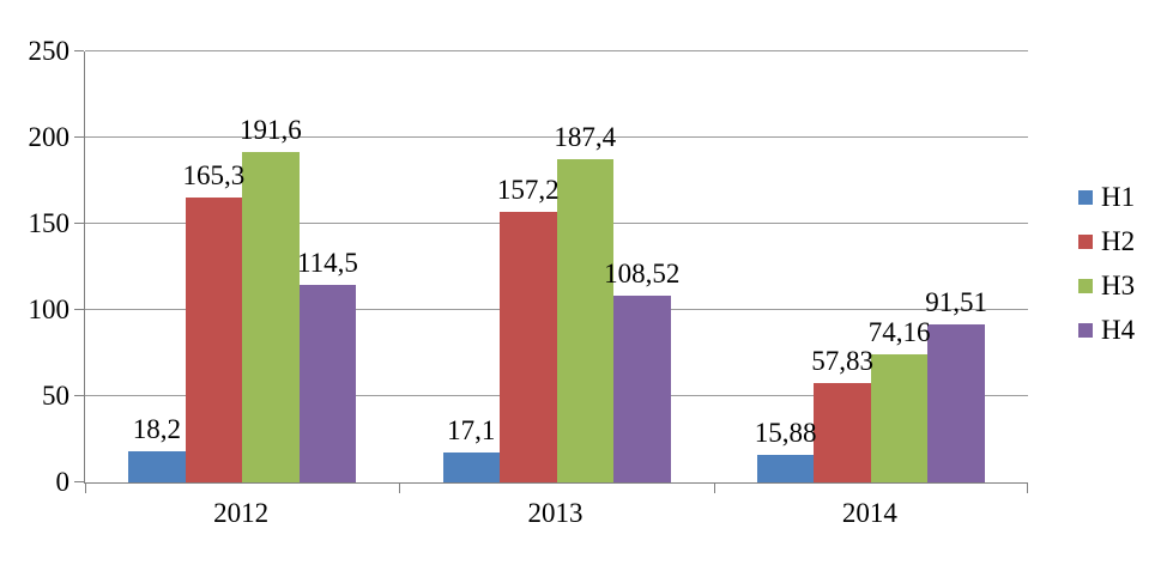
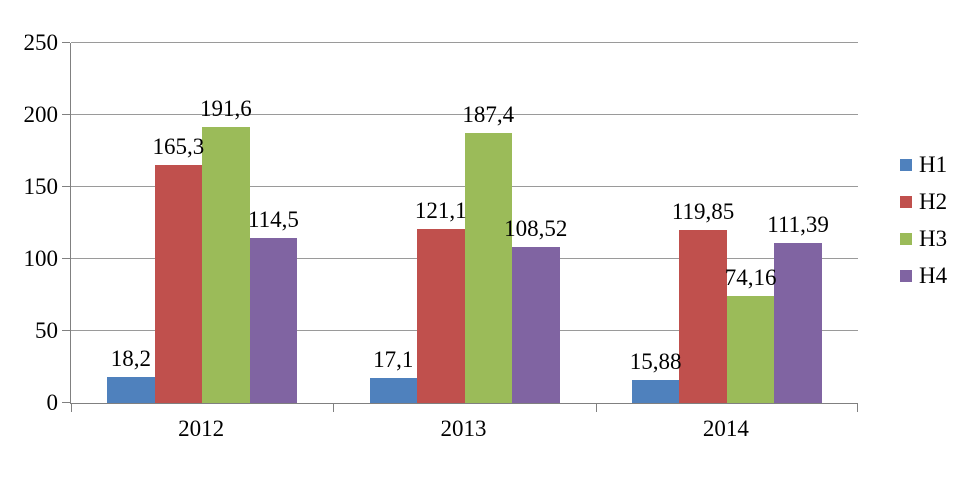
H2/2013: 157,2 -> 121,1
H2/2014: 57,83 -> 119,85
H4/2014: 91,51 -> 111,39
